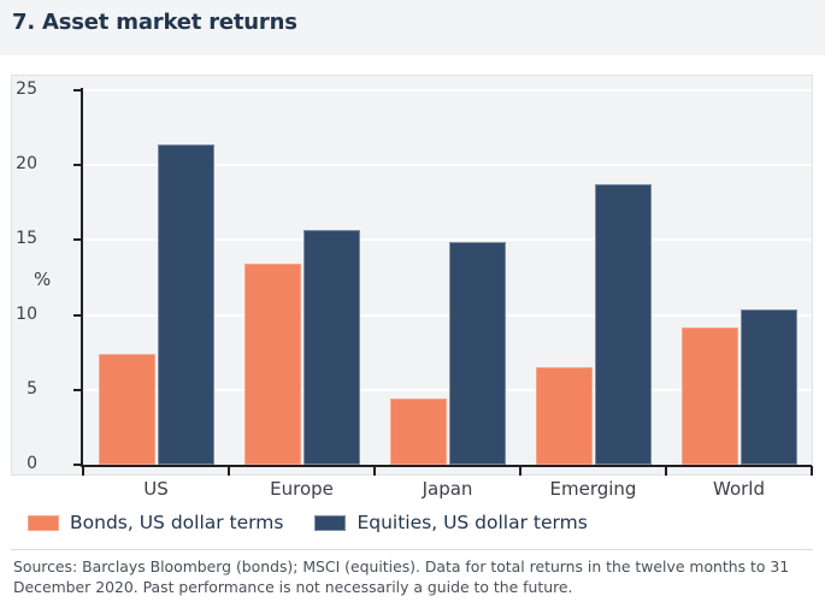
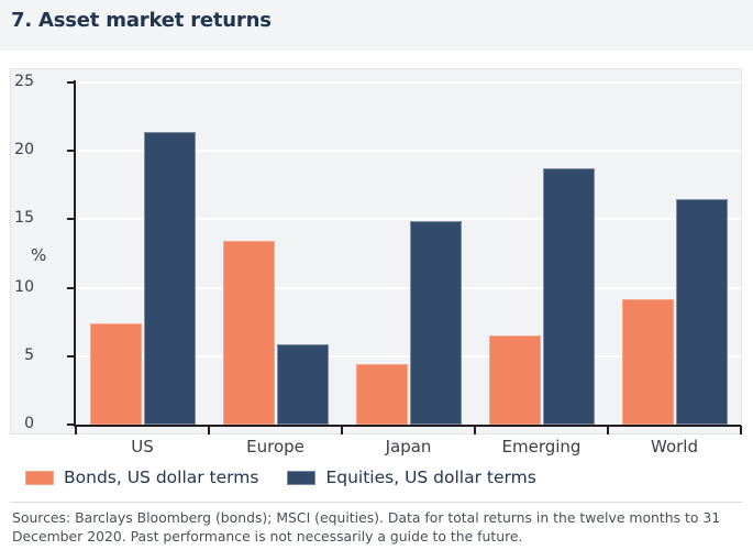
Equities, US dollar terms/Europe: 15.7 -> 5.9
Equities, US dollar terms/World: 10.4 -> 16.5
